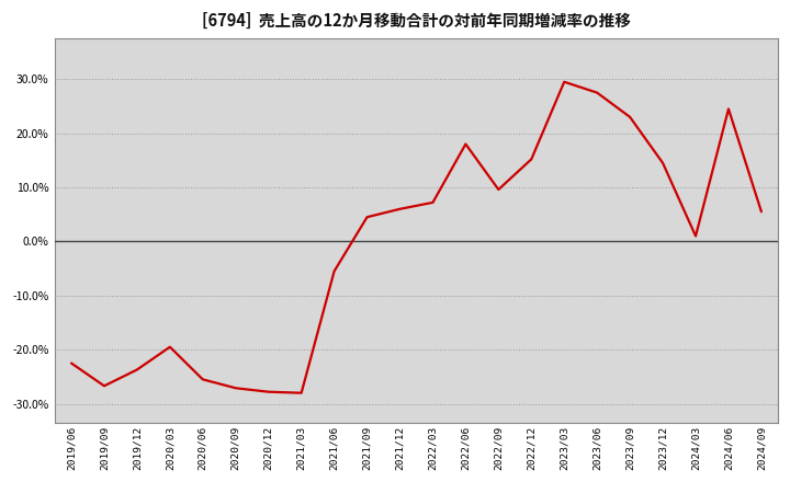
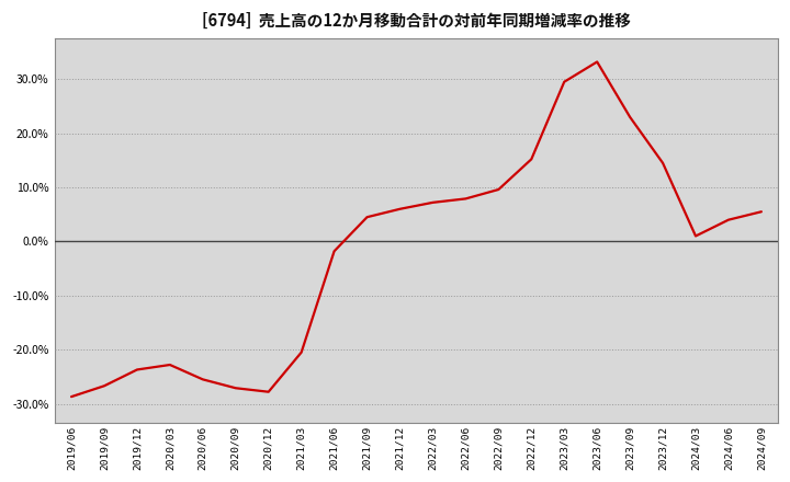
2019/06: -22.5% -> -28.7%
2020/03: -19.5% -> -22.8%
2021/03: -28.0% -> -20.5%
2021/06: -5.5% -> -1.8%
2022/06: 18.0% -> 7.9%
2023/06: 27.5% -> 33.2%
2024/06: 24.5% -> 4.0%
